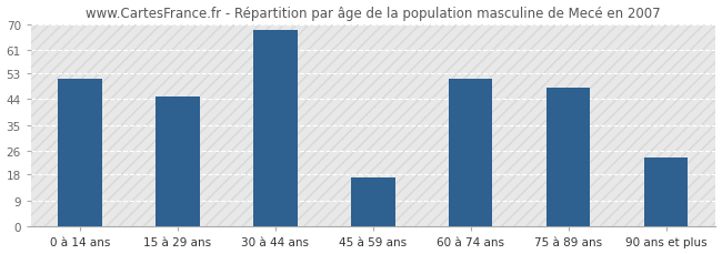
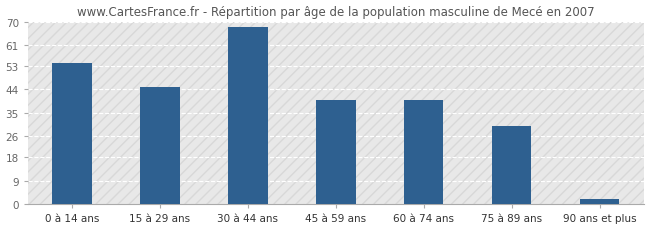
0 à 14 ans: 51 -> 54
45 à 59 ans: 17 -> 40
60 à 74 ans: 51 -> 40
75 à 89 ans: 48 -> 30
90 ans et plus: 24 -> 2
